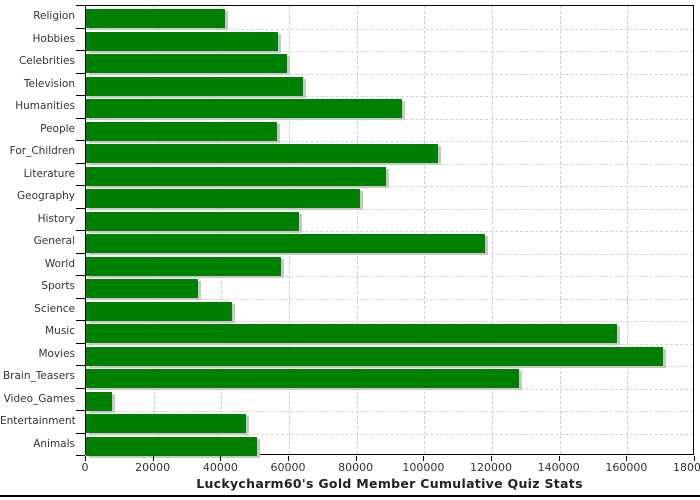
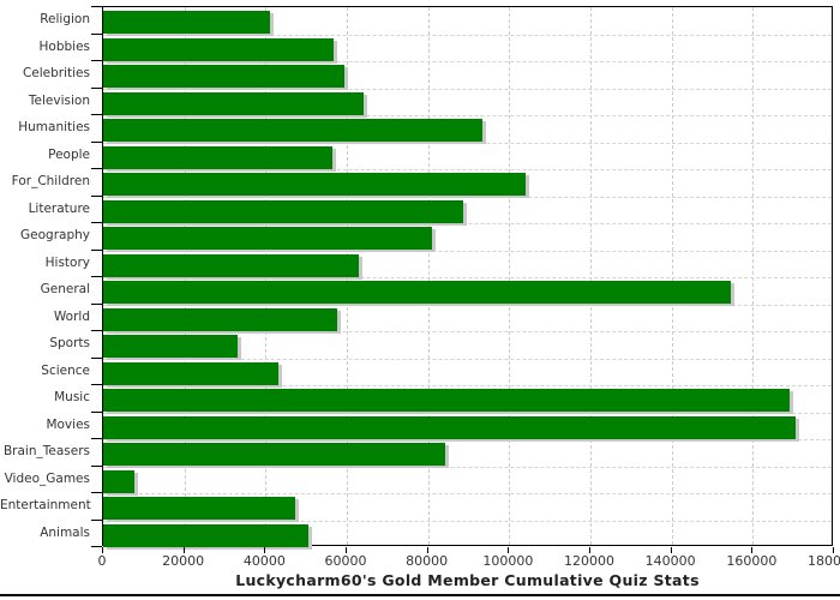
General: 118000 -> 155000
Music: 157000 -> 169000
Brain_Teasers: 128000 -> 84000
